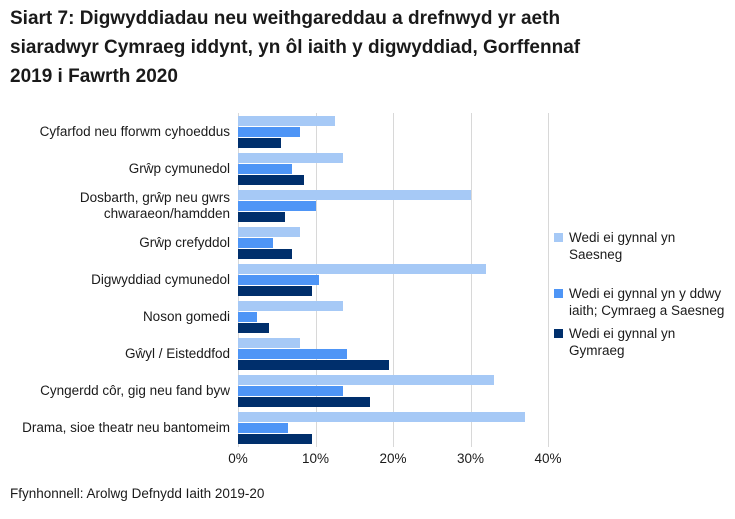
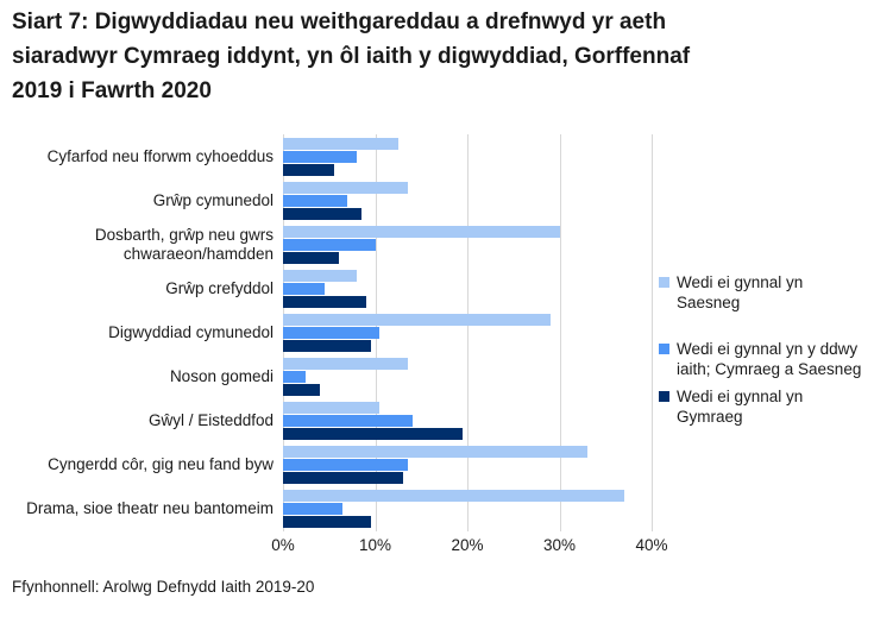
Wedi ei gynnal yn Gymraeg/Grŵp crefyddol: 7% -> 9%
Wedi ei gynnal yn Saesneg/Digwyddiad cymunedol: 32% -> 29%
Wedi ei gynnal yn Saesneg/Gŵyl / Eisteddfod: 8% -> 10%
Wedi ei gynnal yn Gymraeg/Cyngerdd côr, gig neu fand byw: 17% -> 13%
